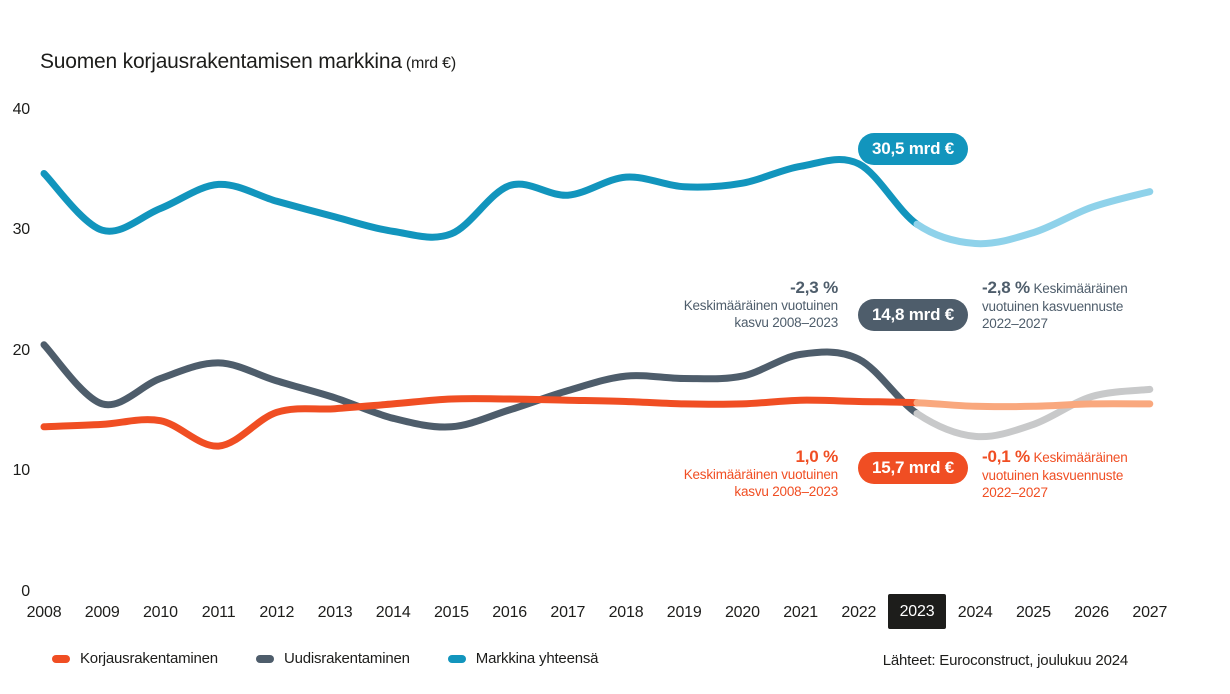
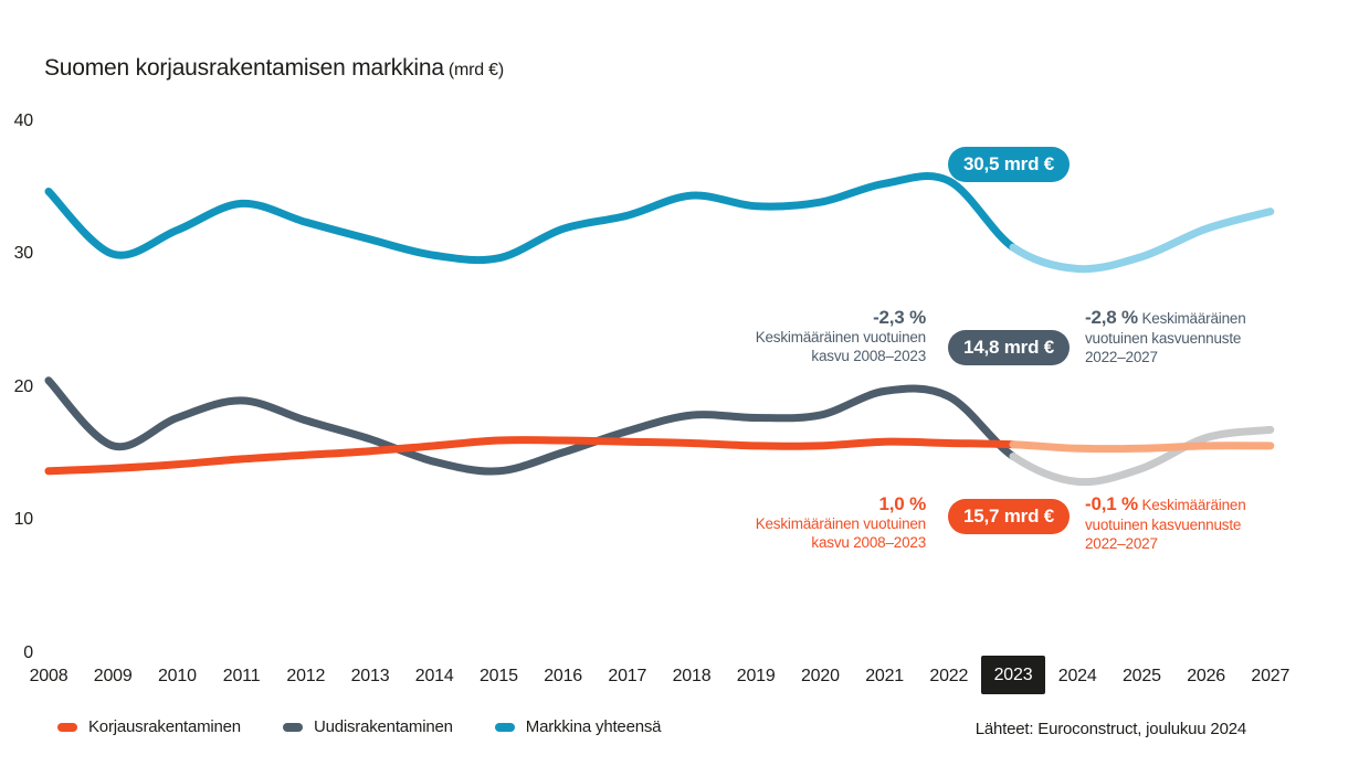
Korjausrakentaminen/2011: 12.1 -> 14.6
Markkina yhteensä/2016: 33.7 -> 31.9
